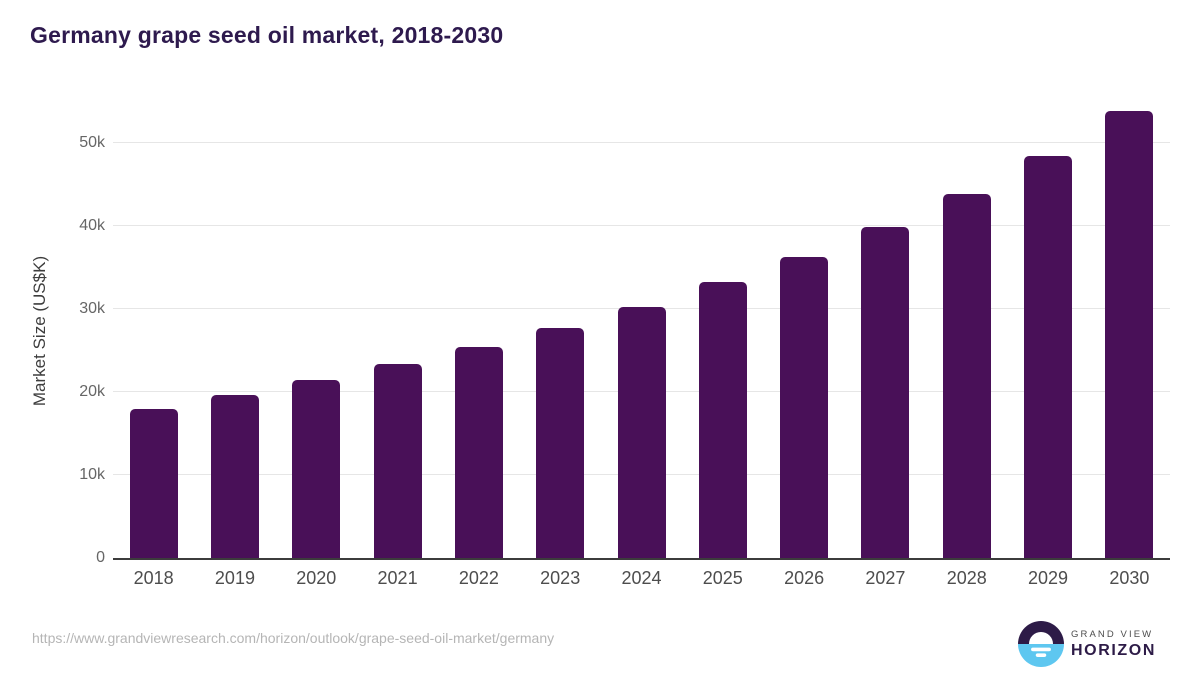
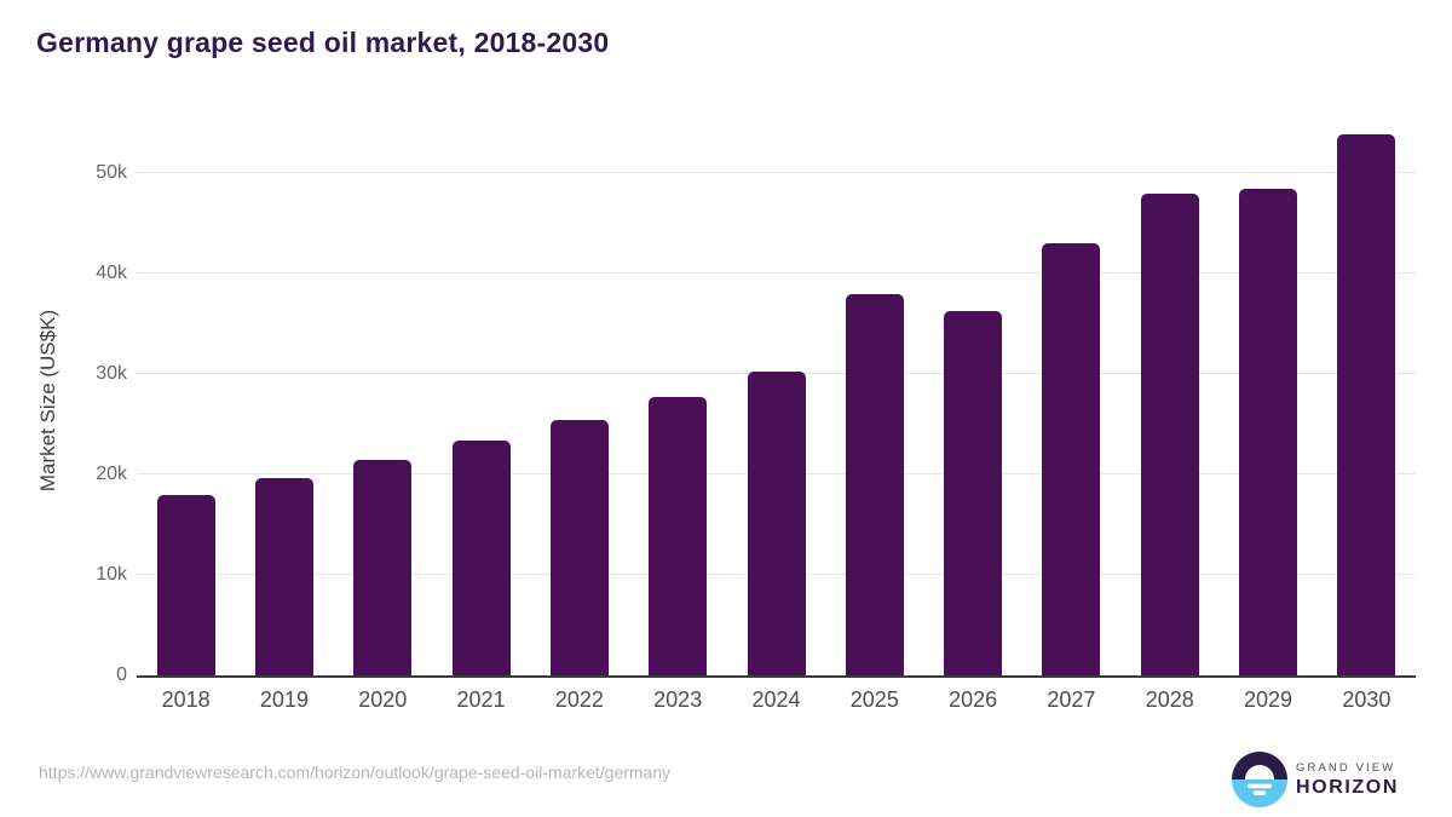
2025: 33k -> 38k
2027: 40k -> 43k
2028: 44k -> 48k
